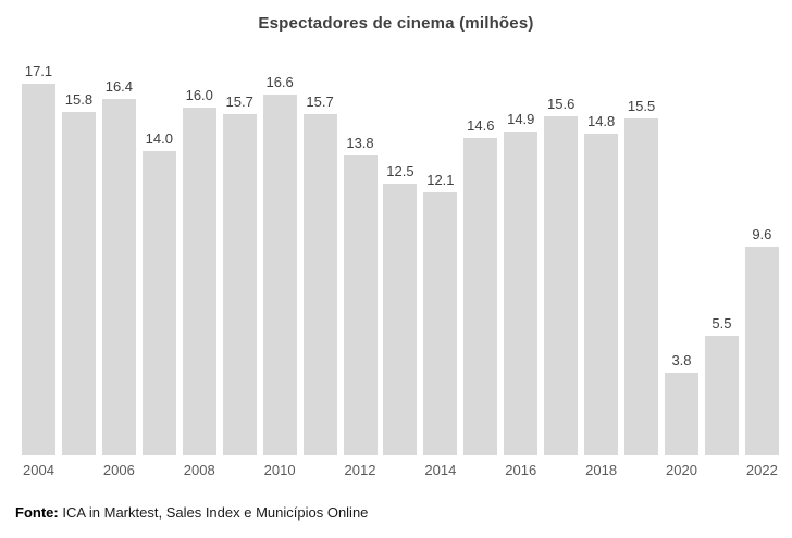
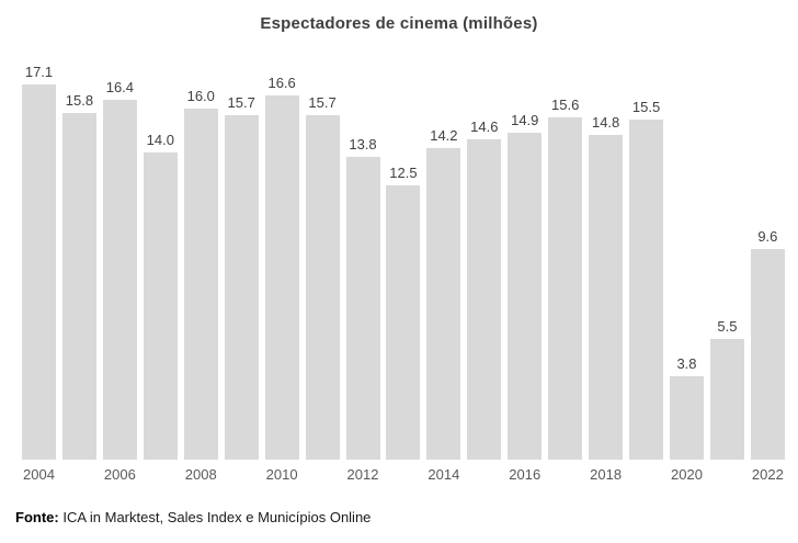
2014: 12.1 -> 14.2
